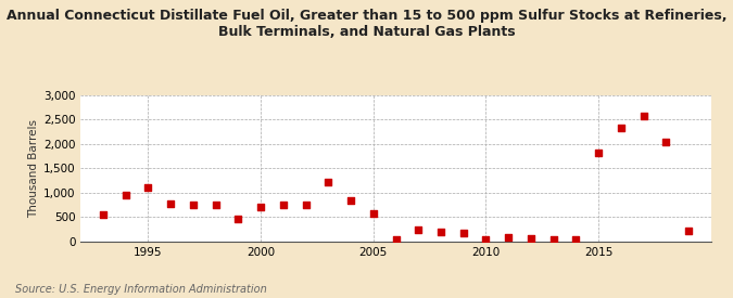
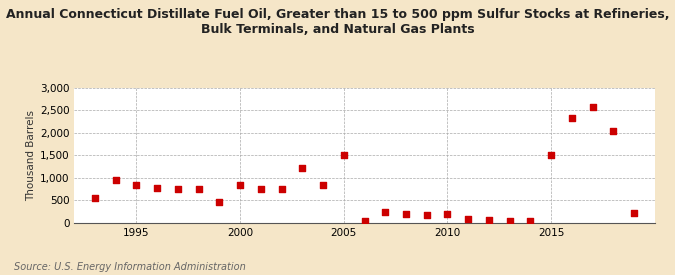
1995: 1,100 -> 850
2000: 700 -> 850
2005: 580 -> 1,500
2010: 30 -> 200
2015: 1,820 -> 1,500
